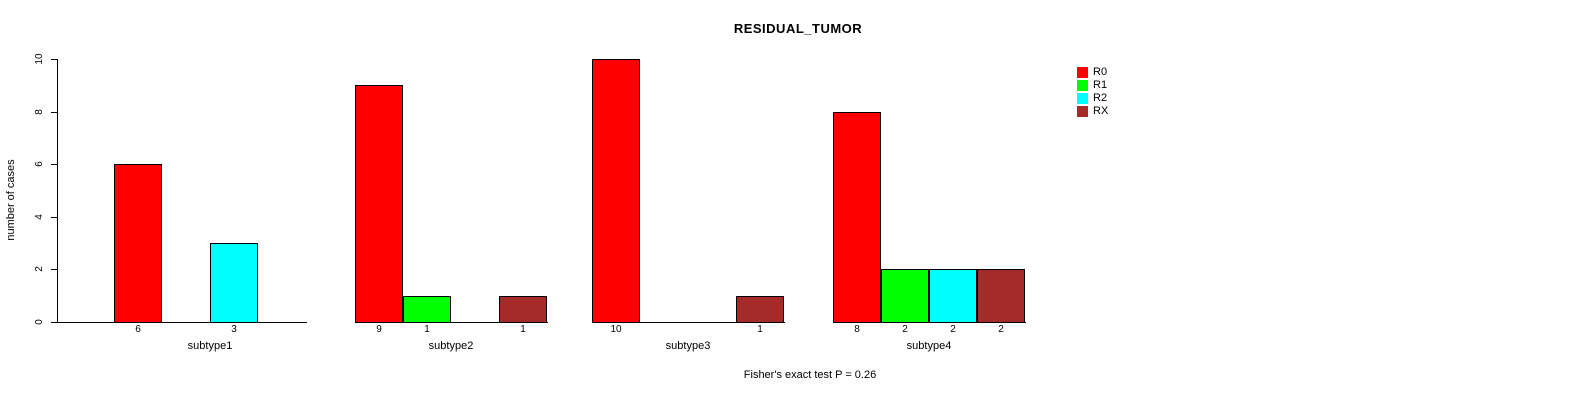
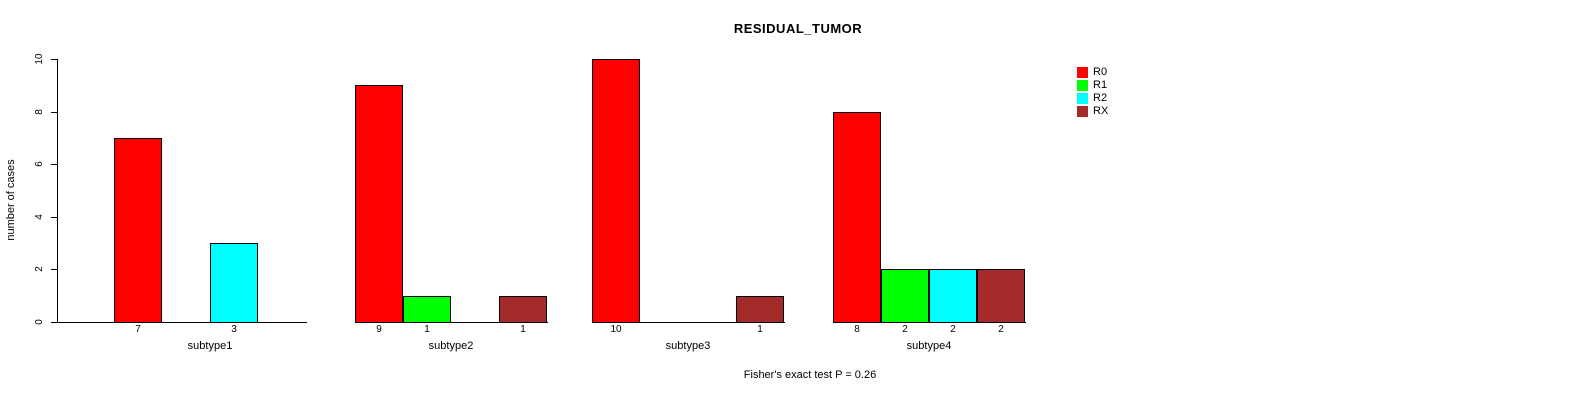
R0/subtype1: 6 -> 7
